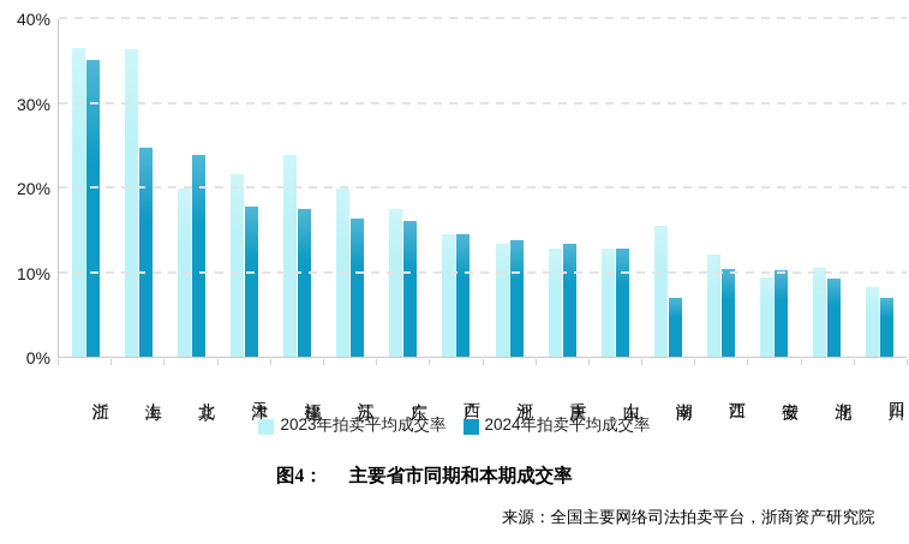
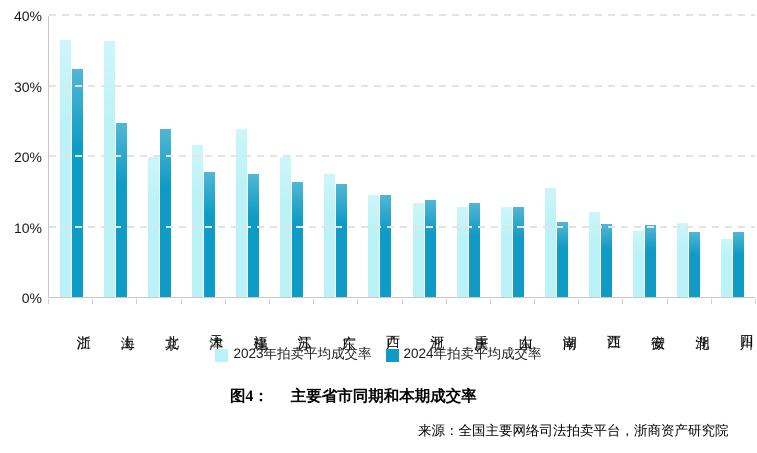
2024年拍卖平均成交率/浙江: 35% -> 32%
2024年拍卖平均成交率/湖南: 7% -> 11%
2024年拍卖平均成交率/四川: 7% -> 9%
